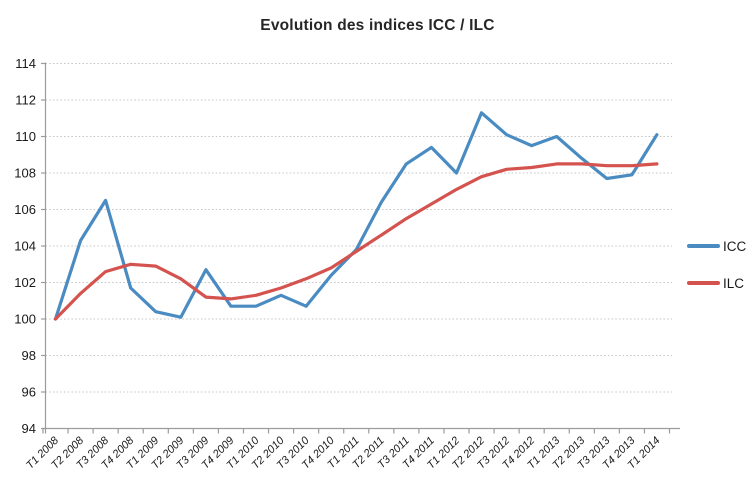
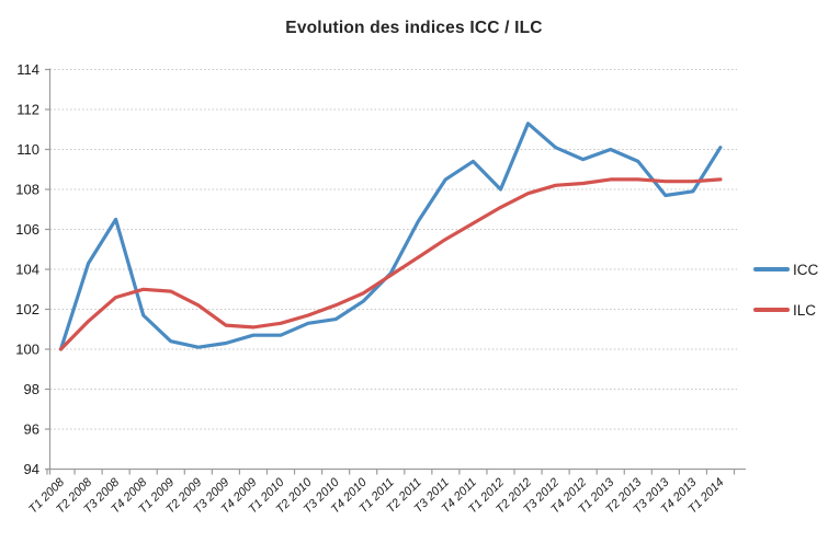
ICC/T3 2009: 102.7 -> 100.3
ICC/T3 2010: 100.7 -> 101.5
ICC/T2 2013: 108.8 -> 109.4
